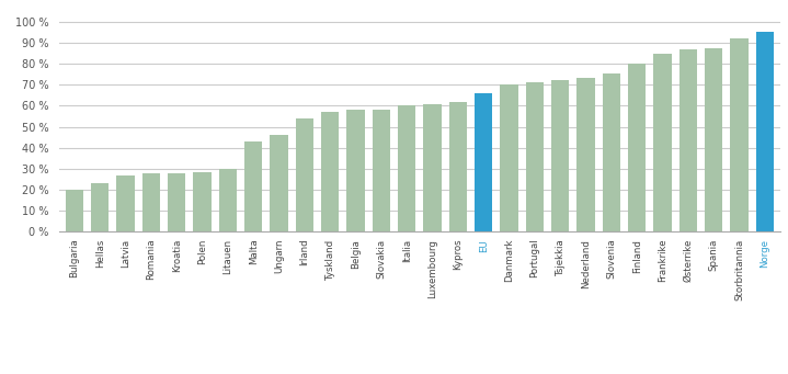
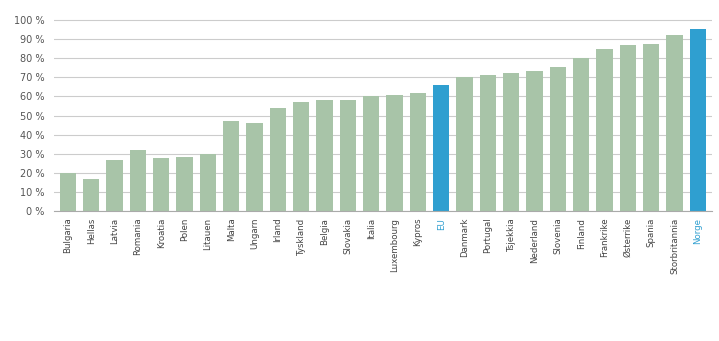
Hellas: 23 % -> 17 %
Romania: 28 % -> 32 %
Malta: 43 % -> 47 %
